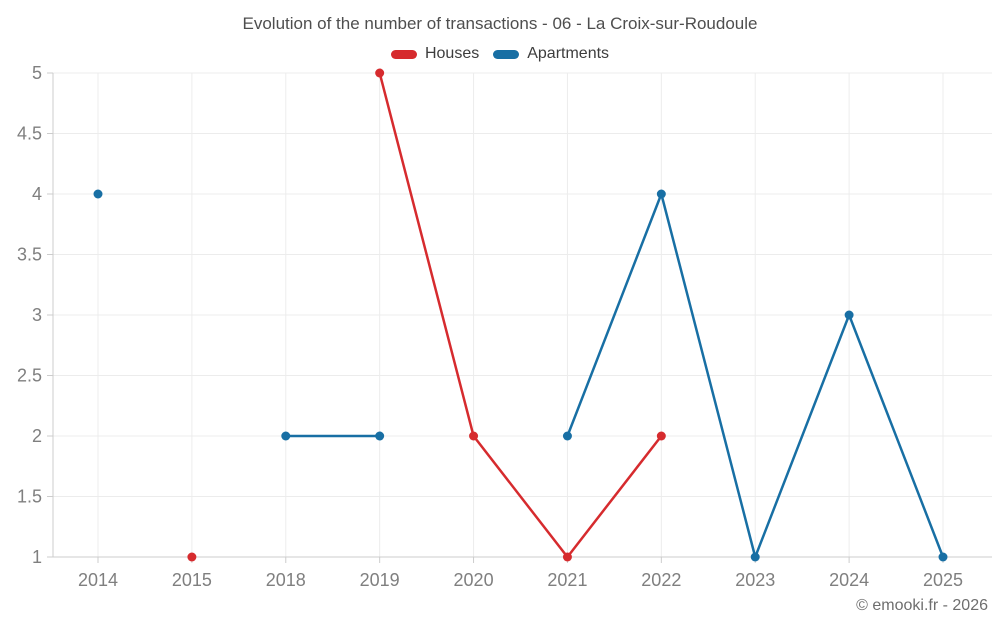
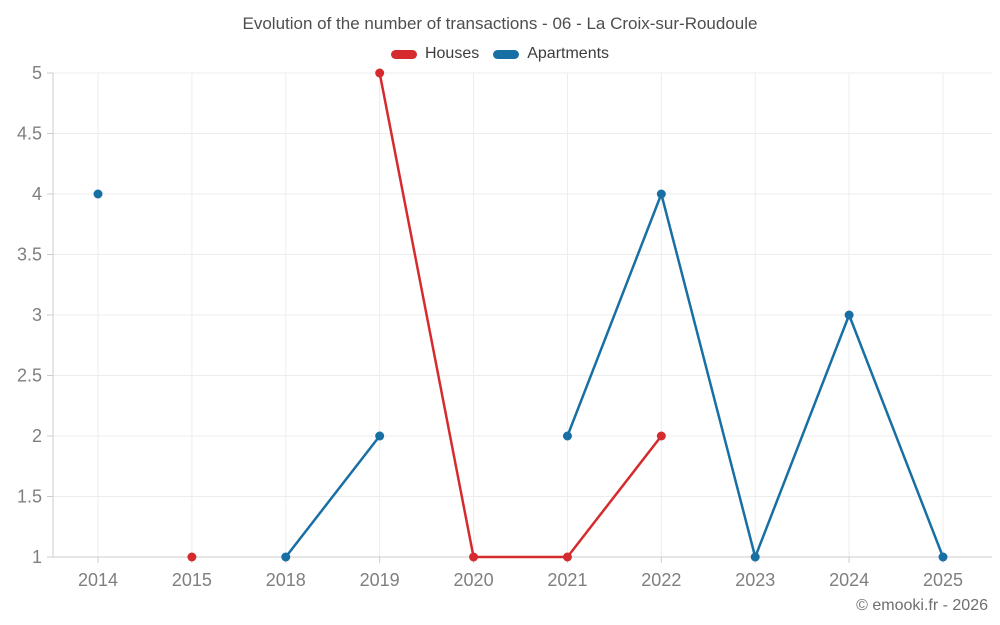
Apartments/2018: 2 -> 1
Houses/2020: 2 -> 1
